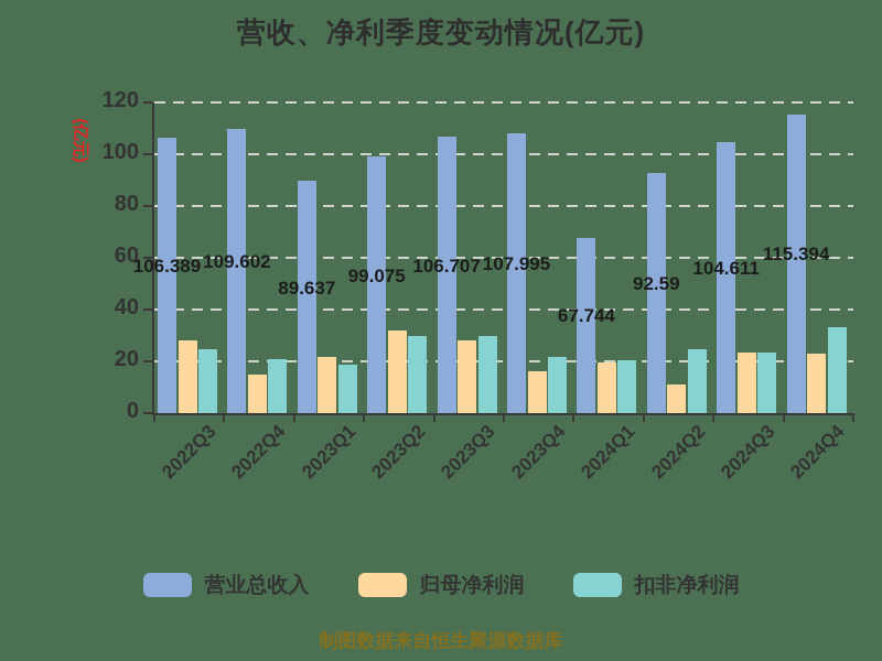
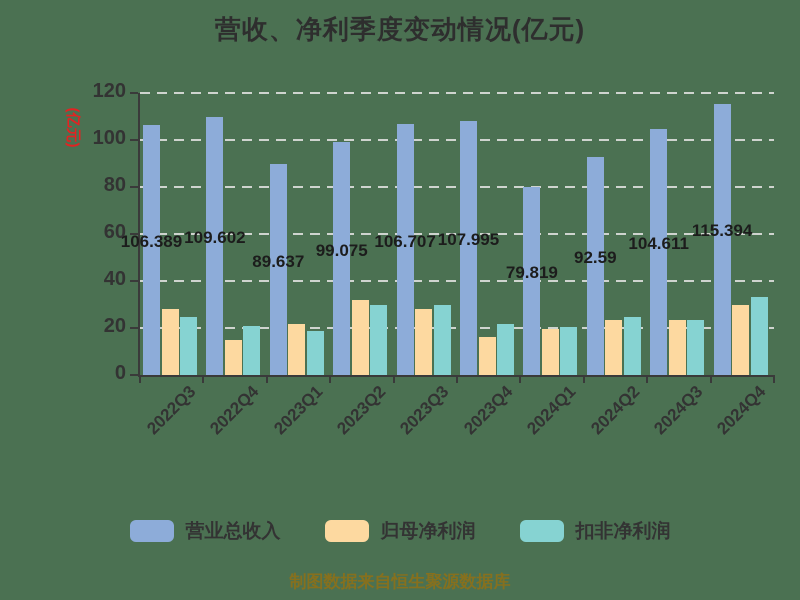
营业总收入/2024Q1: 67.744 -> 79.819
归母净利润/2024Q2: 11 -> 24
归母净利润/2024Q4: 23 -> 30
